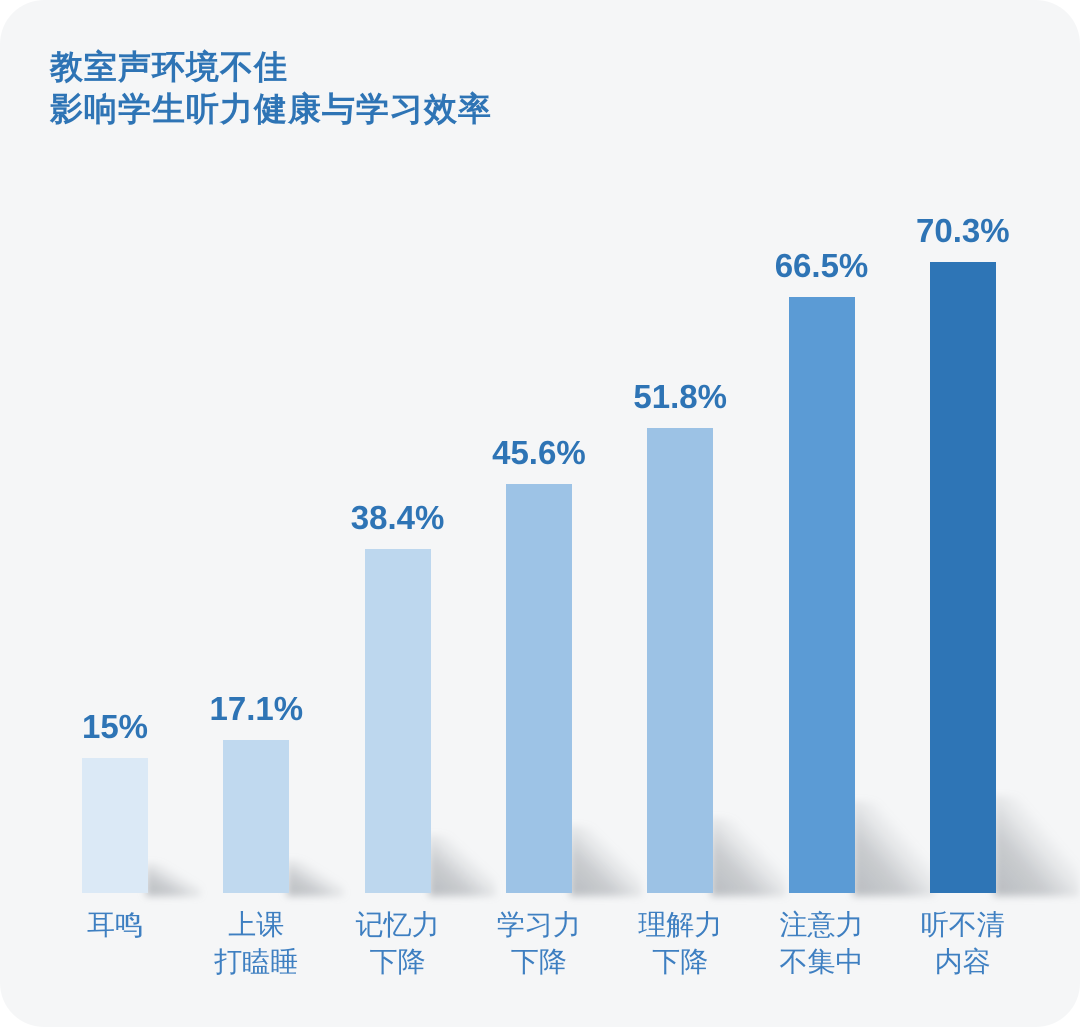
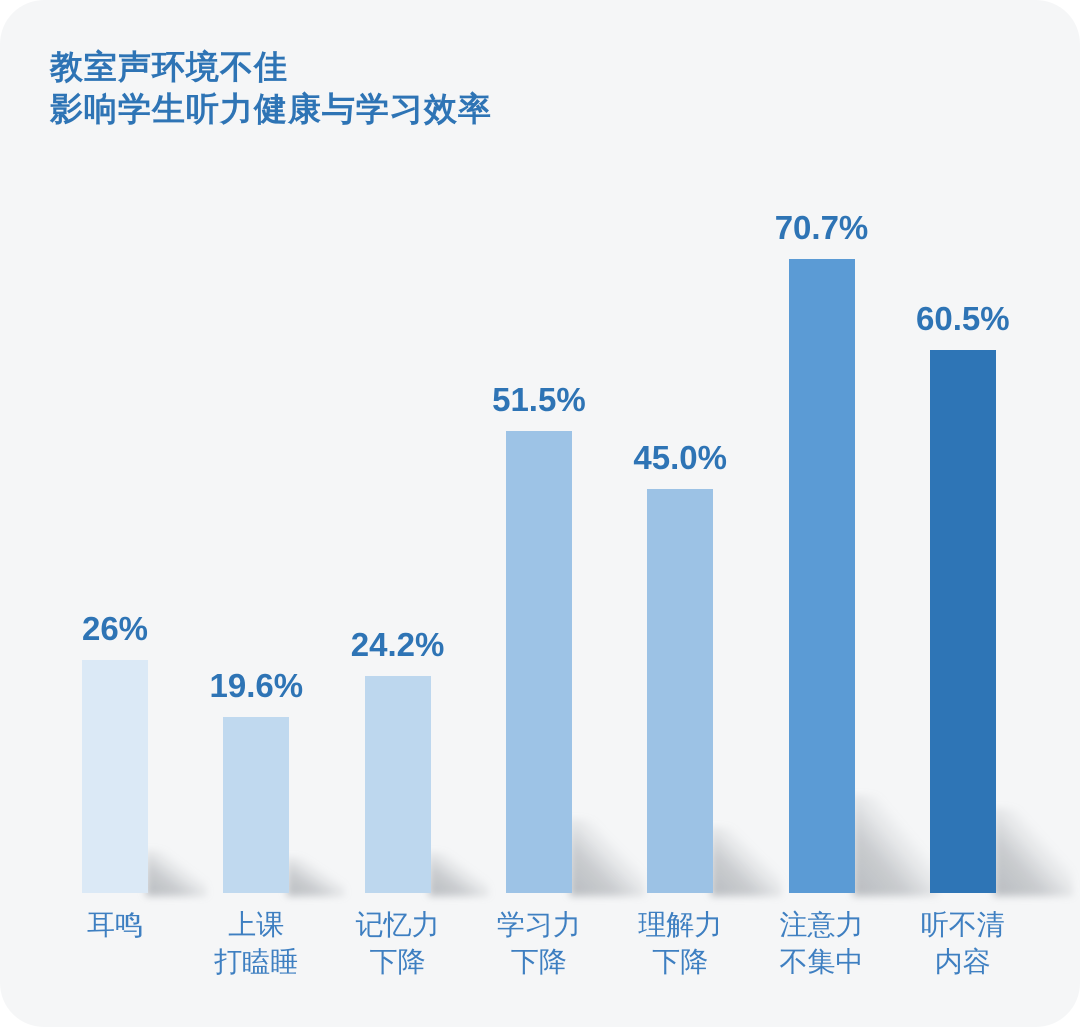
耳鸣: 15% -> 26%
上课打瞌睡: 17.1% -> 19.6%
记忆力下降: 38.4% -> 24.2%
学习力下降: 45.6% -> 51.5%
理解力下降: 51.8% -> 45.0%
注意力不集中: 66.5% -> 70.7%
听不清内容: 70.3% -> 60.5%
